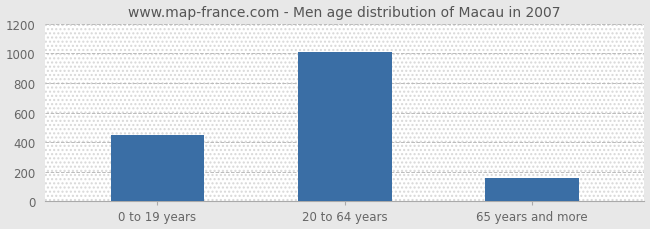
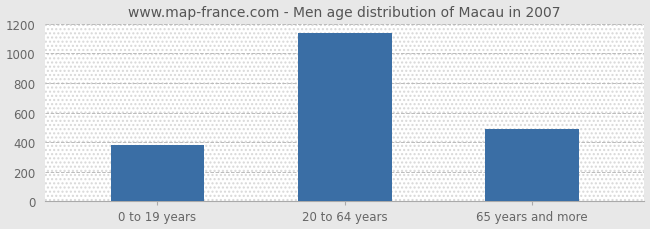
0 to 19 years: 450 -> 380
20 to 64 years: 1010 -> 1140
65 years and more: 160 -> 490
